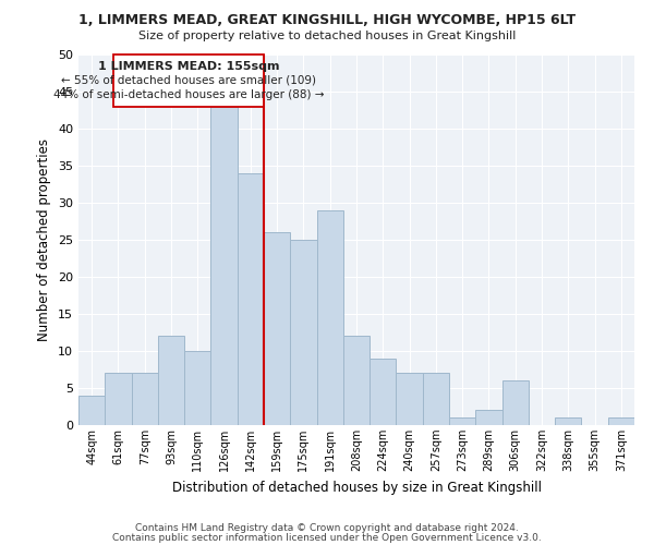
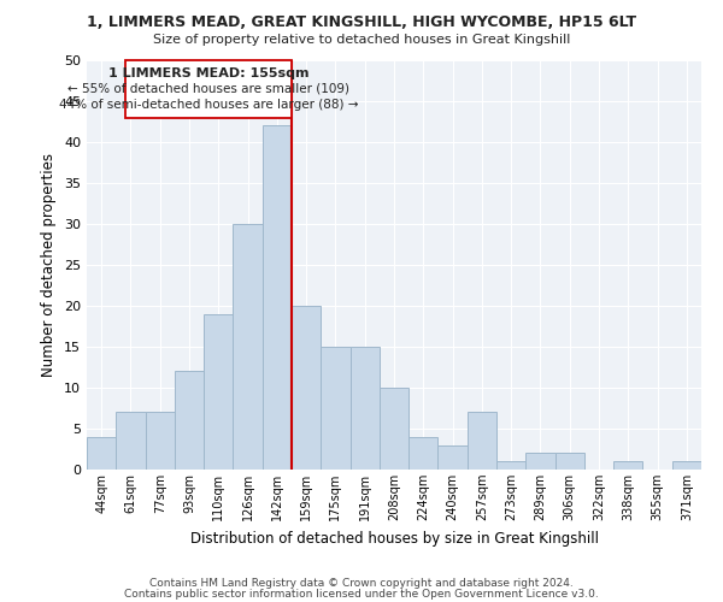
110sqm: 10 -> 19
126sqm: 43 -> 30
142sqm: 34 -> 42
159sqm: 26 -> 20
175sqm: 25 -> 15
191sqm: 29 -> 15
208sqm: 12 -> 10
224sqm: 9 -> 4
240sqm: 7 -> 3
306sqm: 6 -> 2
